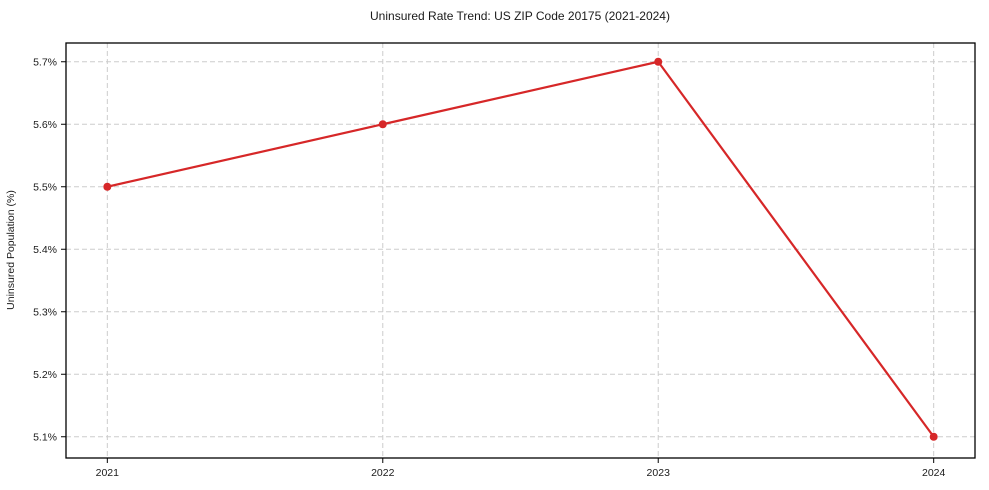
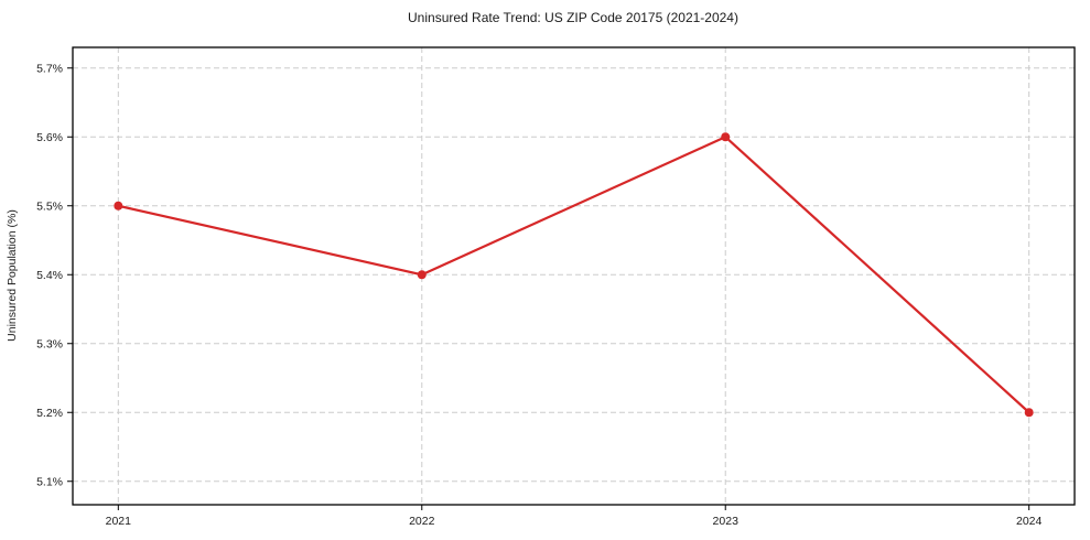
2022: 5.6% -> 5.4%
2023: 5.7% -> 5.6%
2024: 5.1% -> 5.2%
